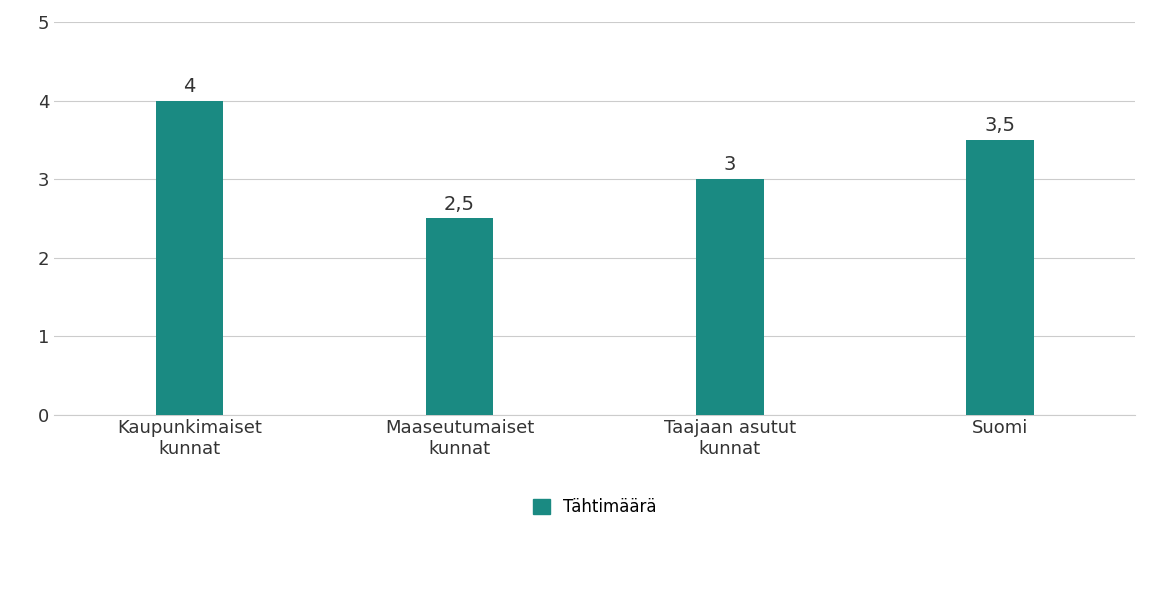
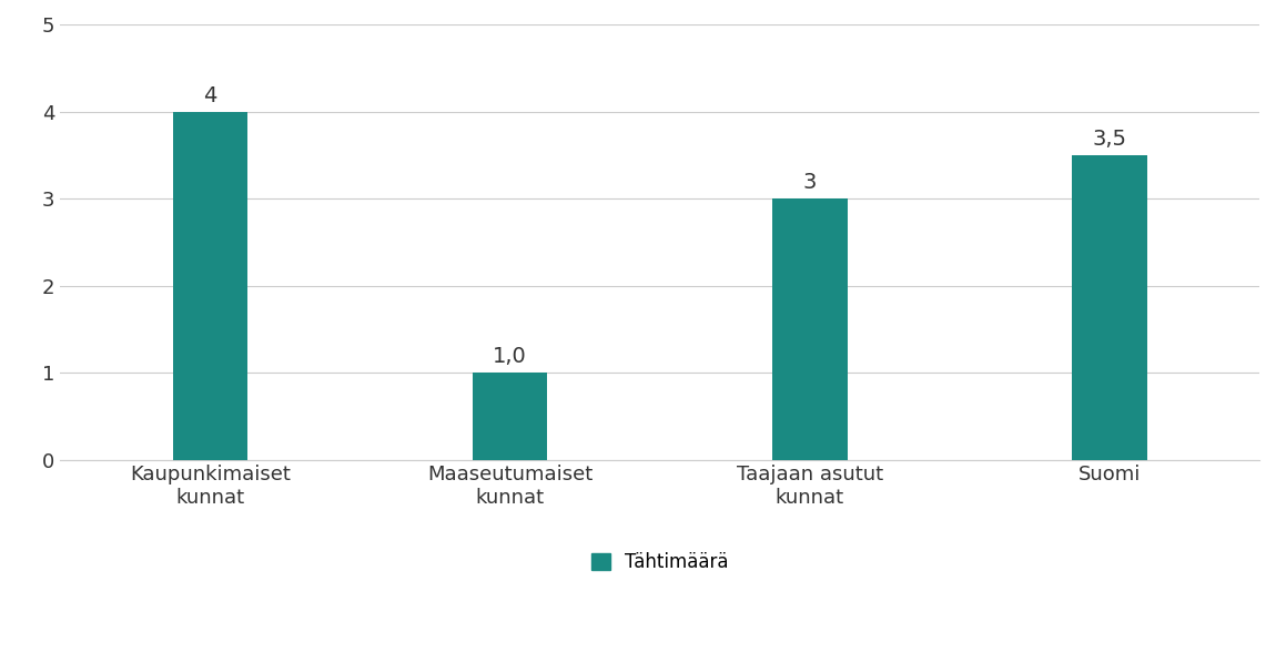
Maaseutumaiset kunnat: 2,5 -> 1,0
